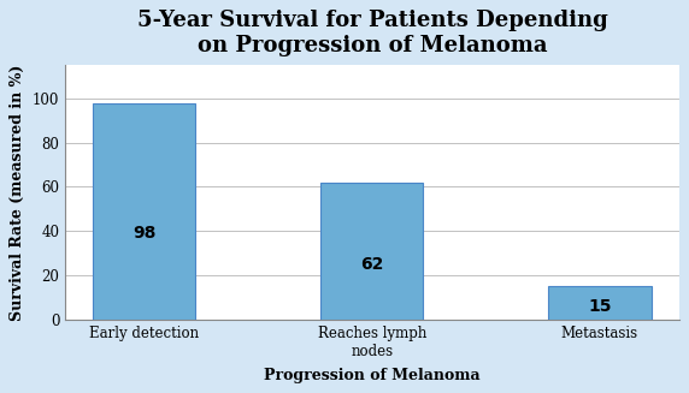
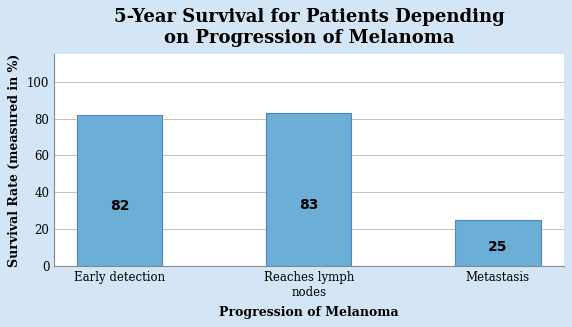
Early detection: 98 -> 82
Reaches lymph nodes: 62 -> 83
Metastasis: 15 -> 25
